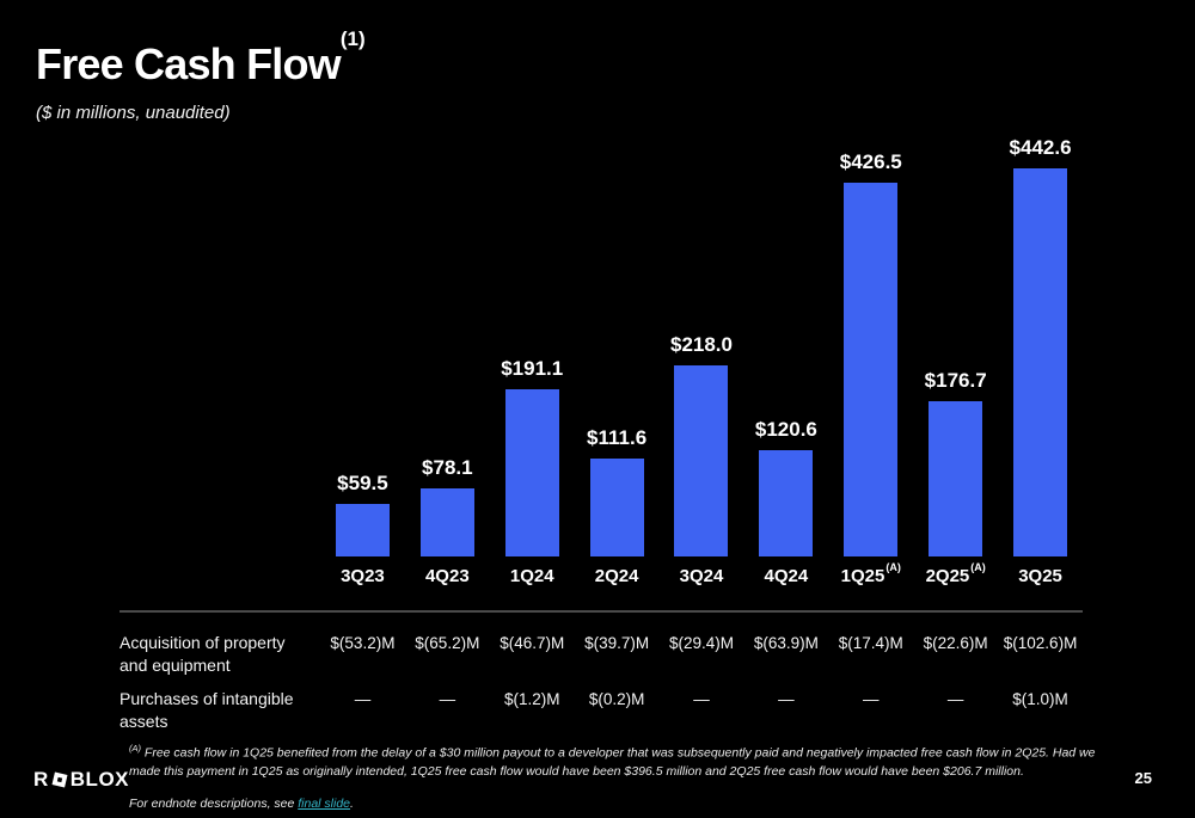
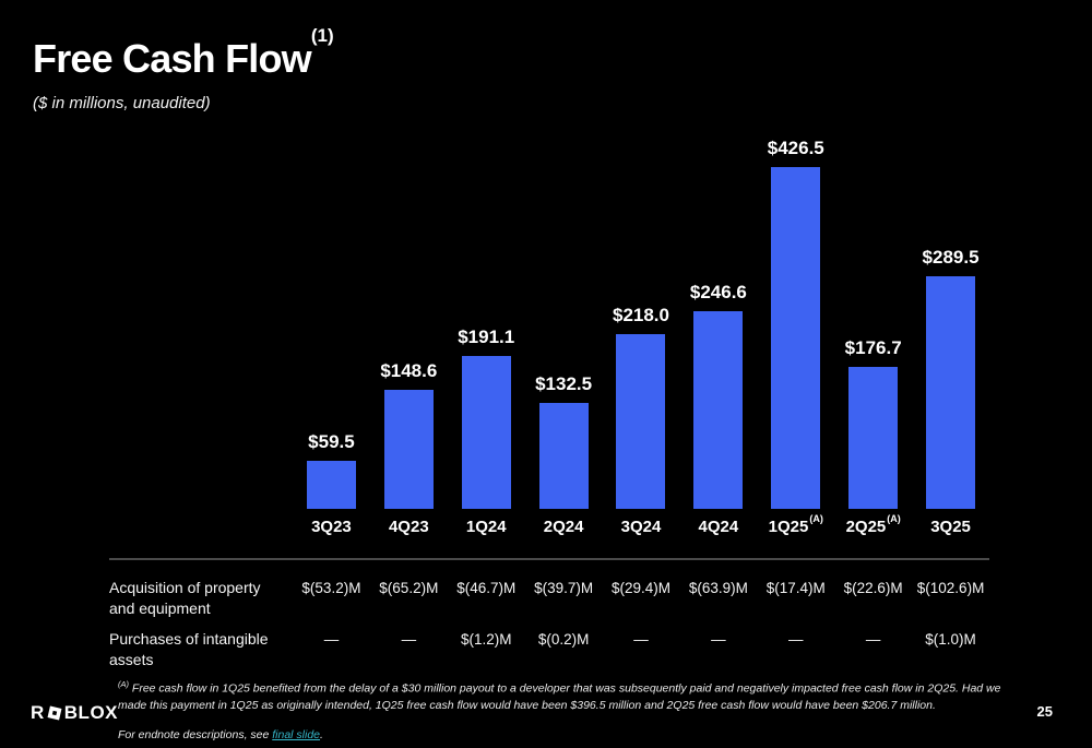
4Q23: $78.1 -> $148.6
2Q24: $111.6 -> $132.5
4Q24: $120.6 -> $246.6
3Q25: $442.6 -> $289.5
